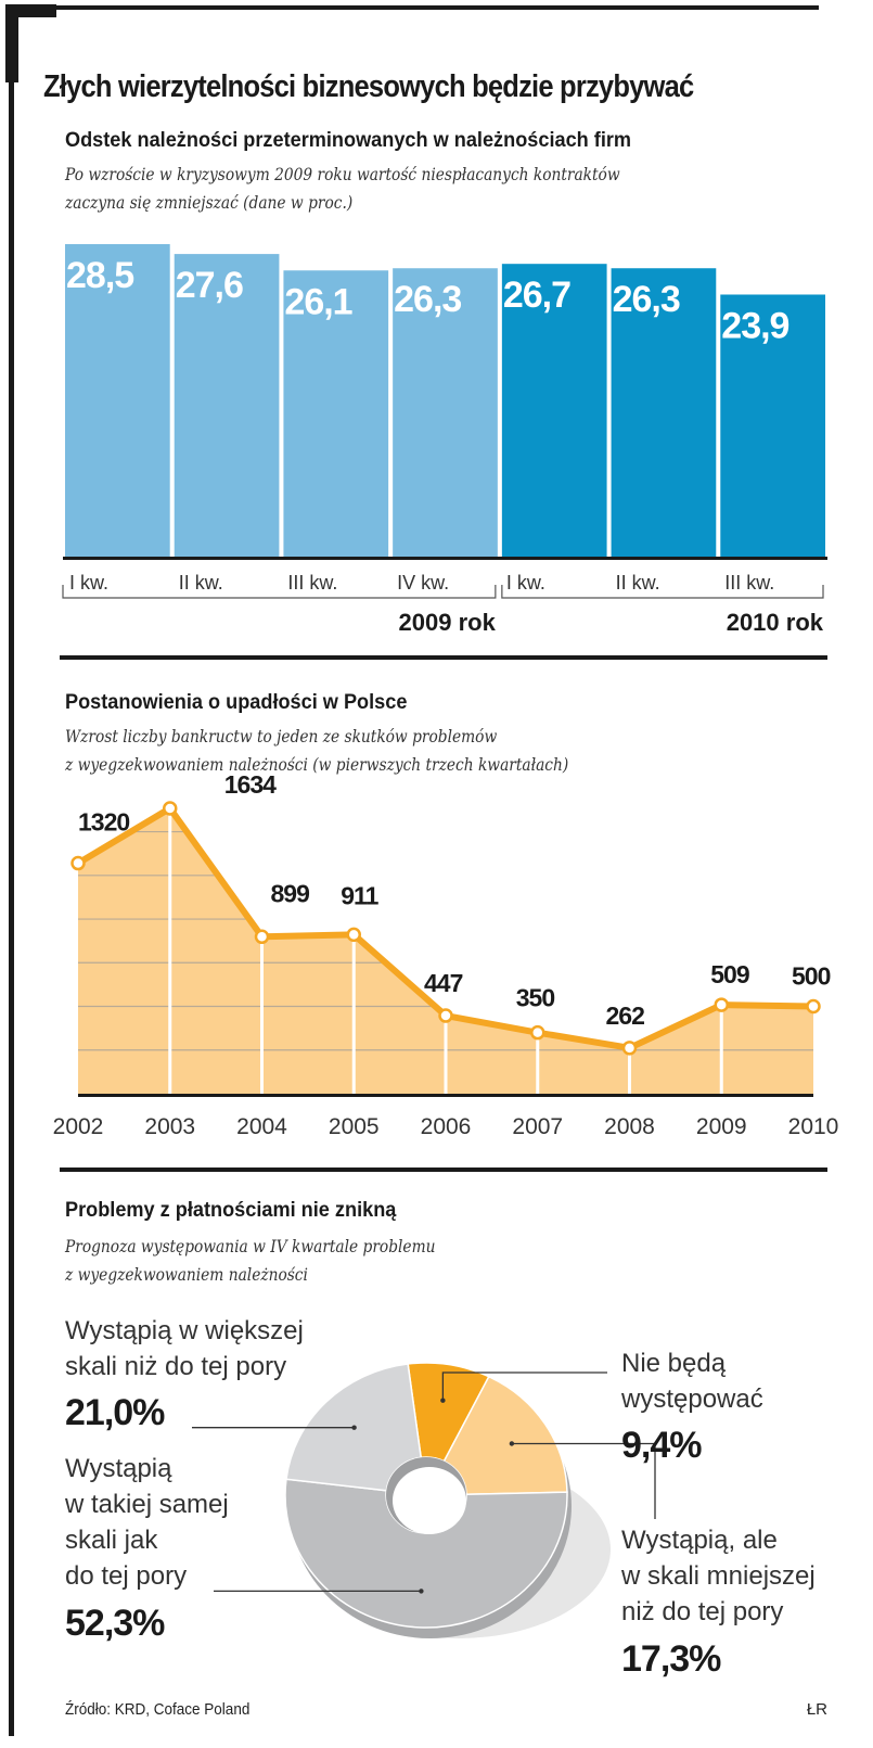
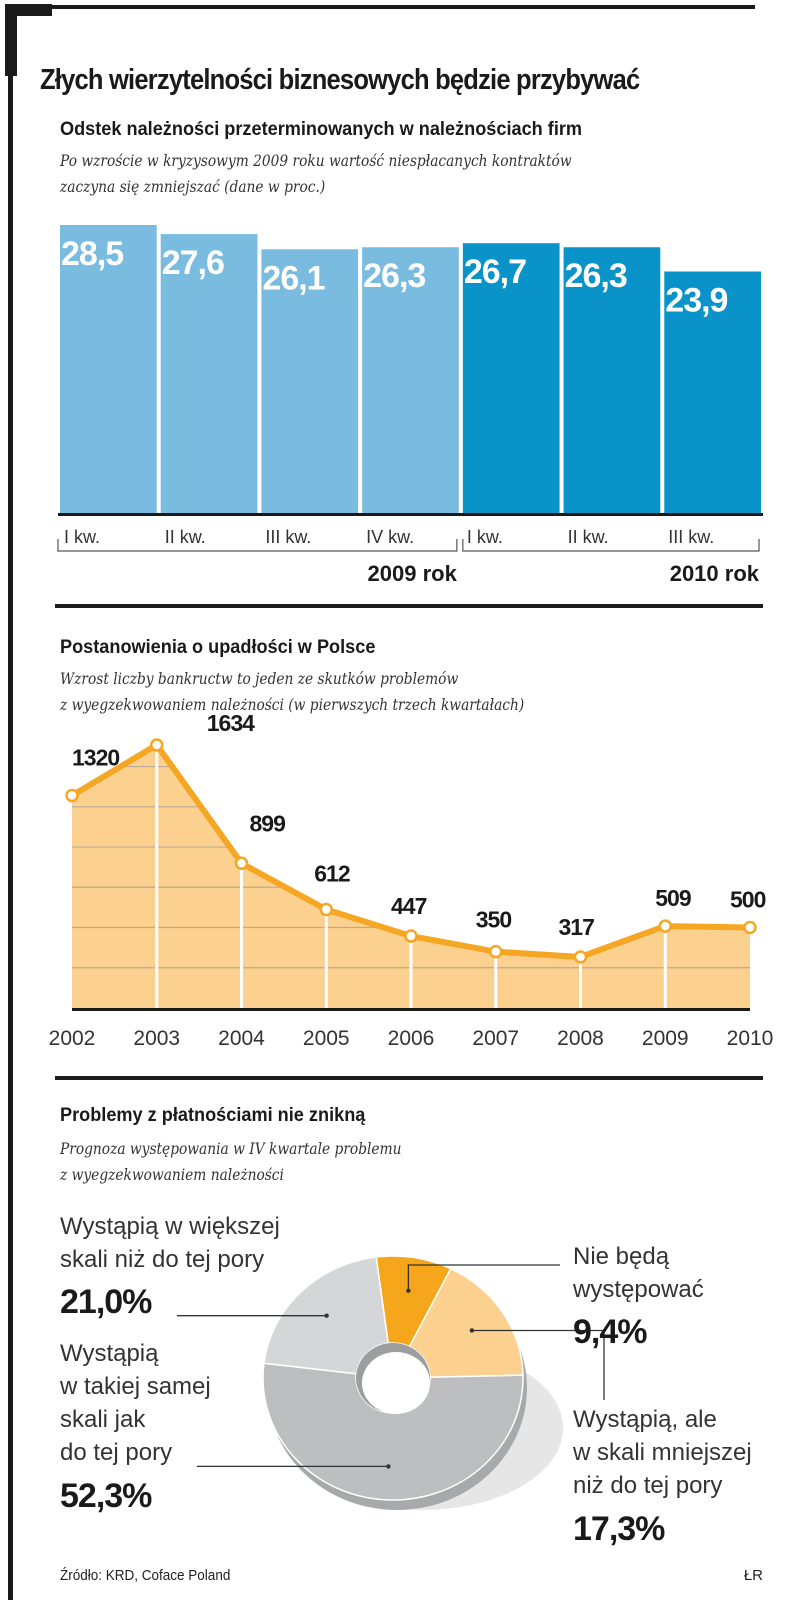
Postanowienia o upadłości w Polsce/2005: 911 -> 612
Postanowienia o upadłości w Polsce/2008: 262 -> 317
